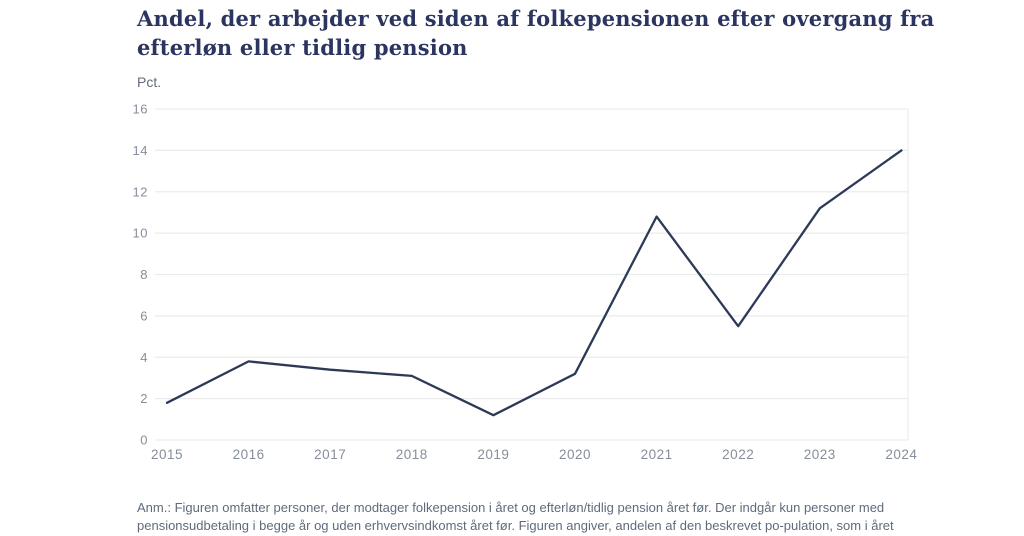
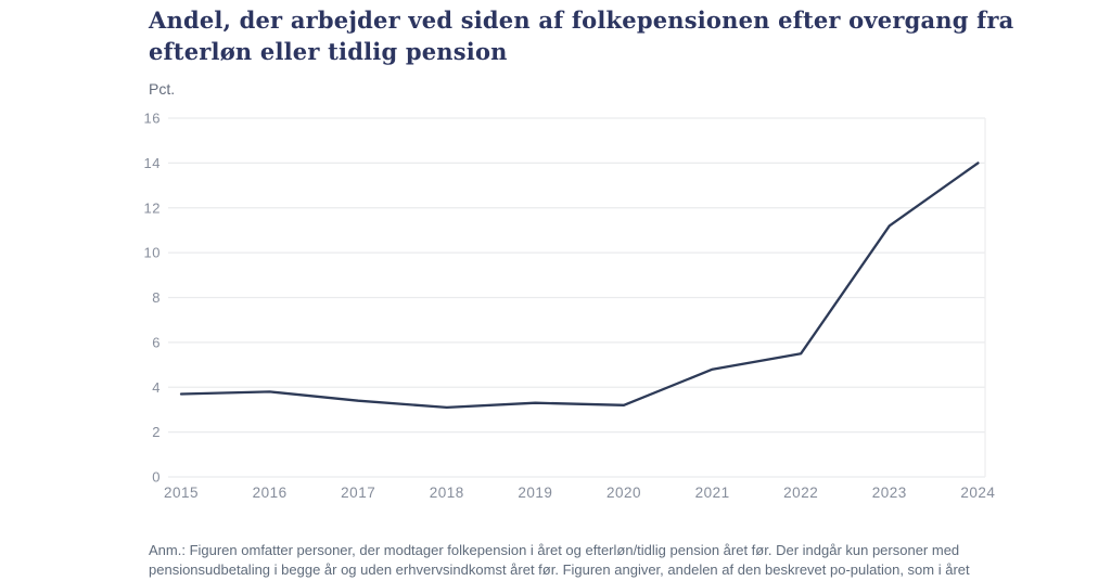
2015: 1.8 -> 3.7
2019: 1.2 -> 3.3
2021: 10.8 -> 4.8
